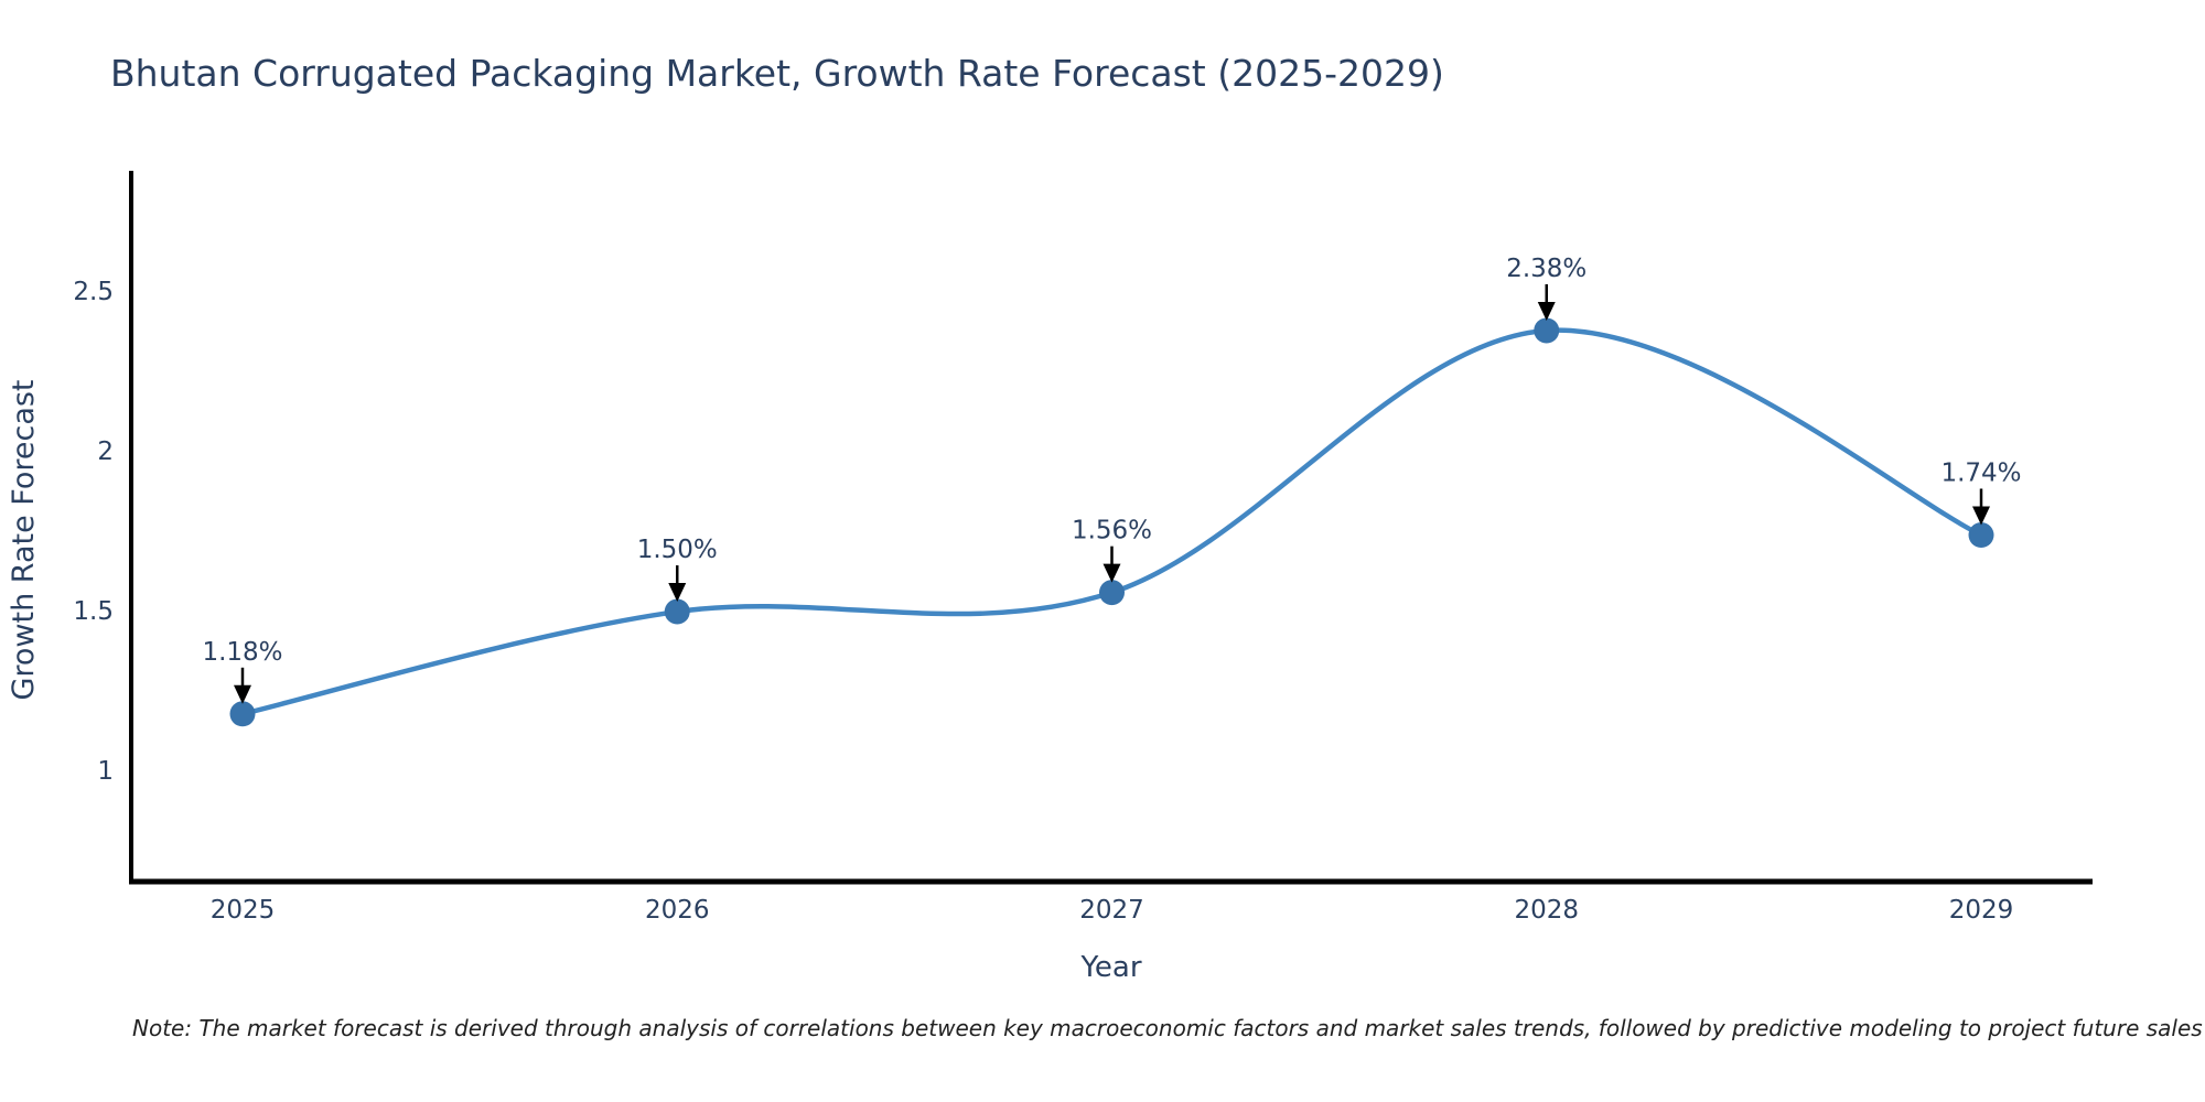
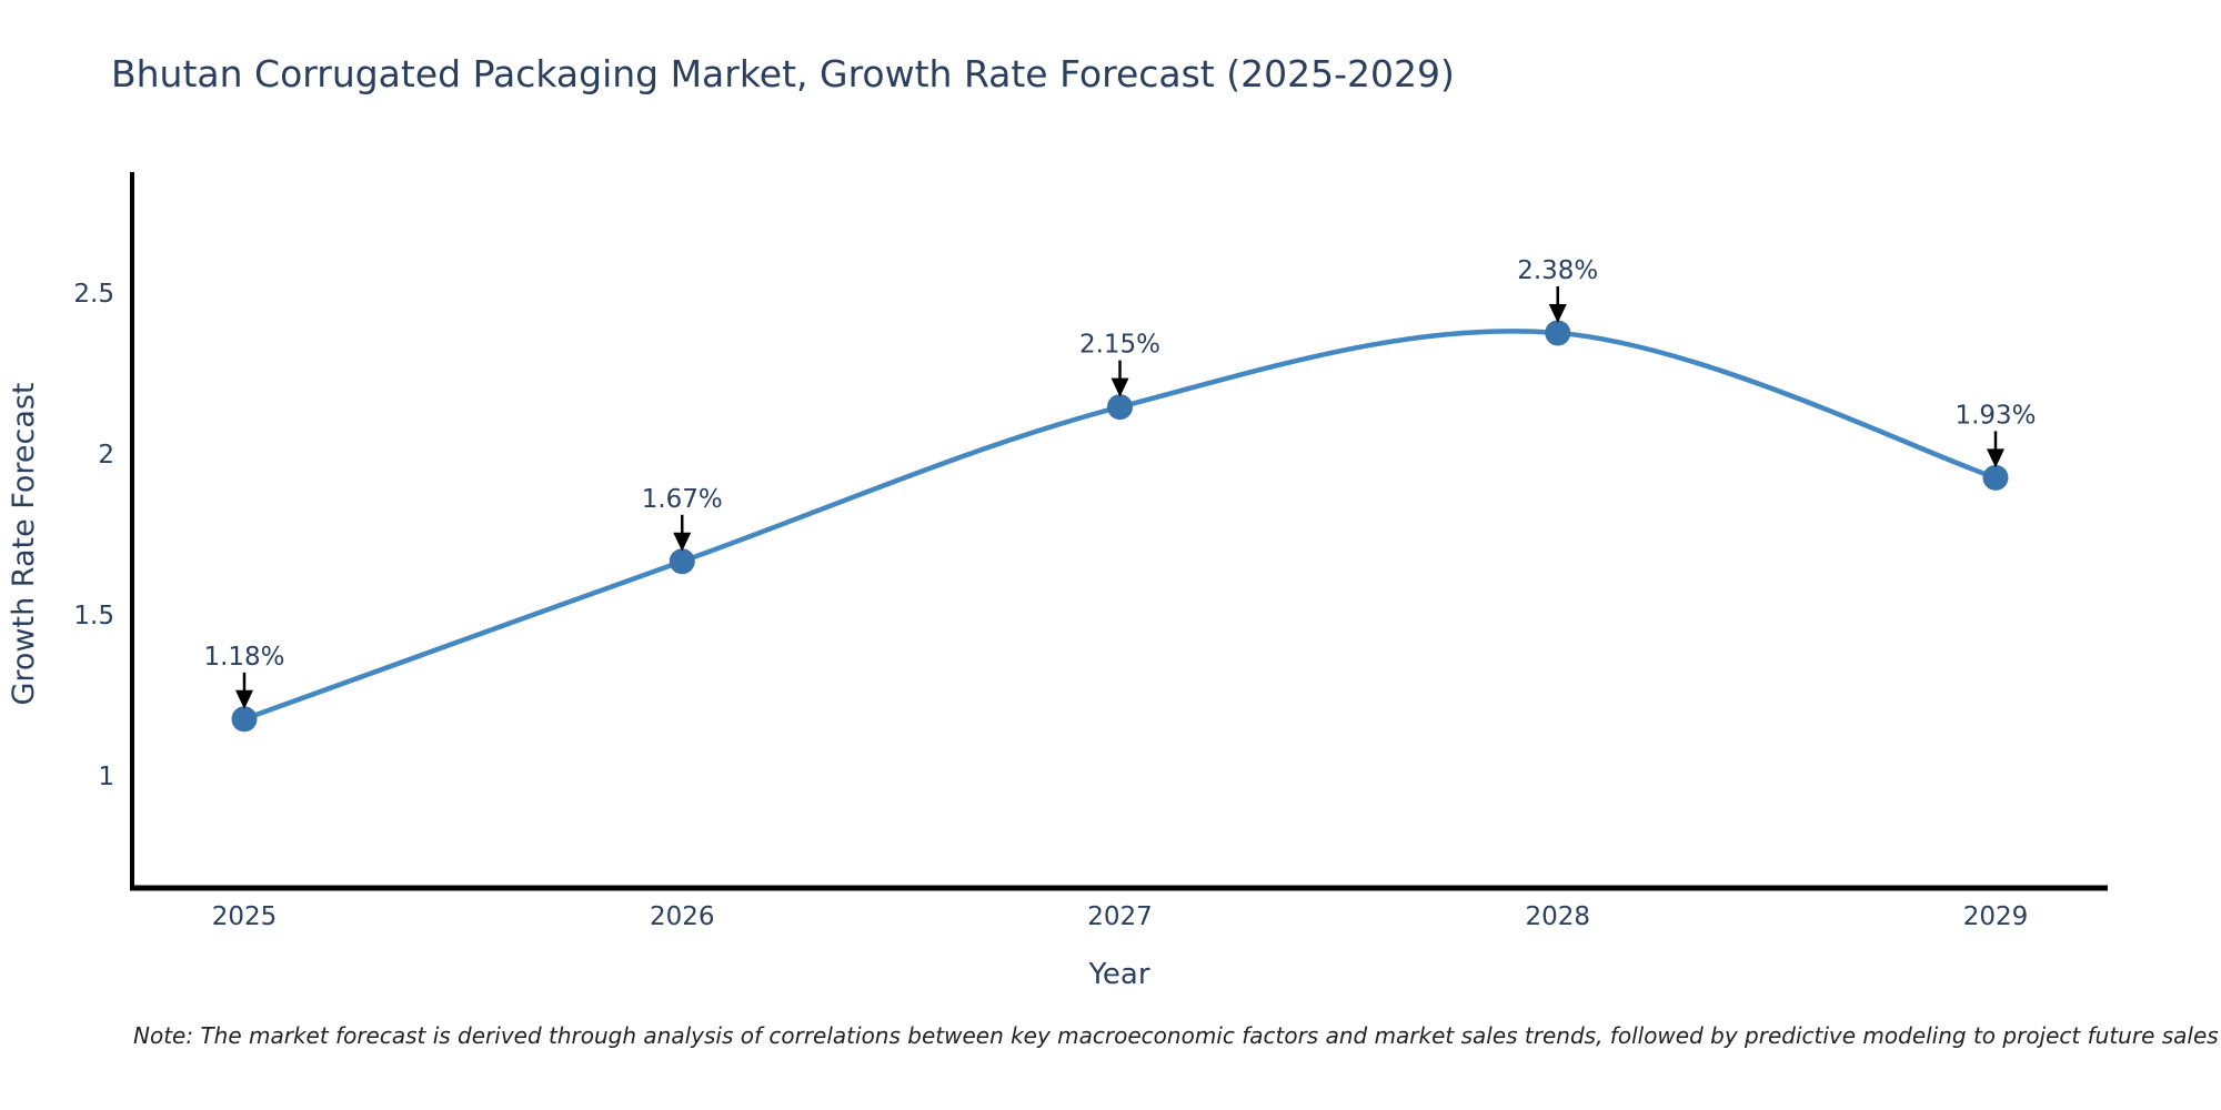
2026: 1.50% -> 1.67%
2027: 1.56% -> 2.15%
2029: 1.74% -> 1.93%
